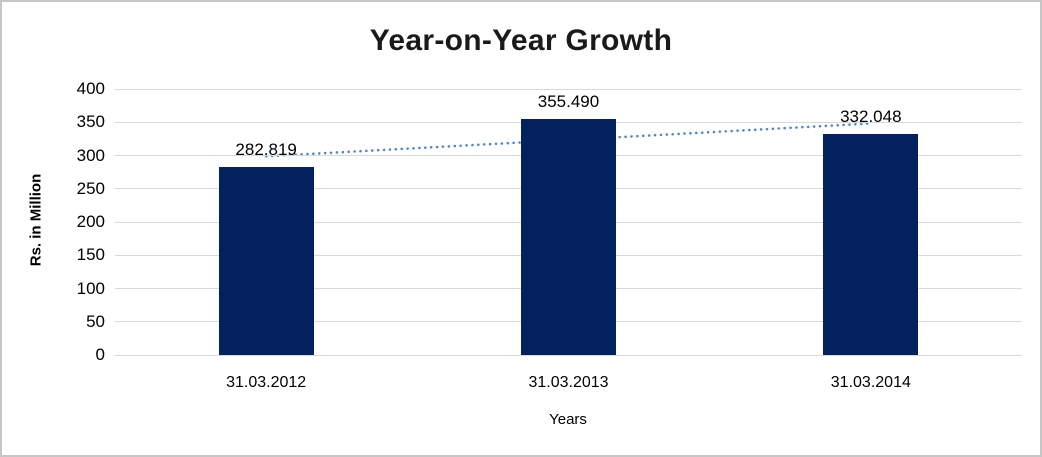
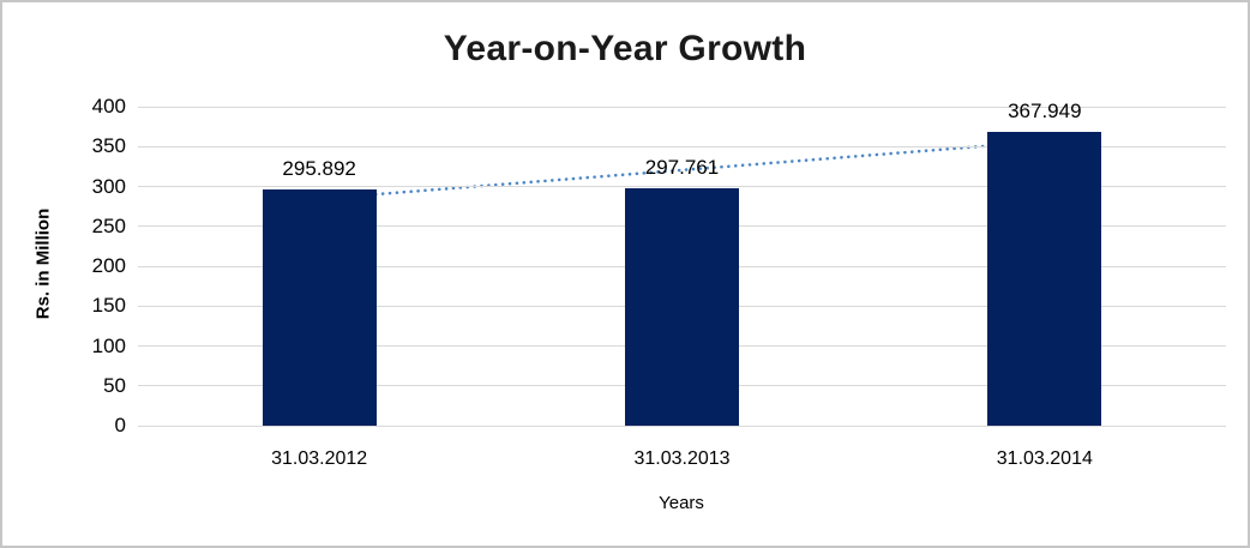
31.03.2012: 282.819 -> 295.892
31.03.2013: 355.490 -> 297.761
31.03.2014: 332.048 -> 367.949
